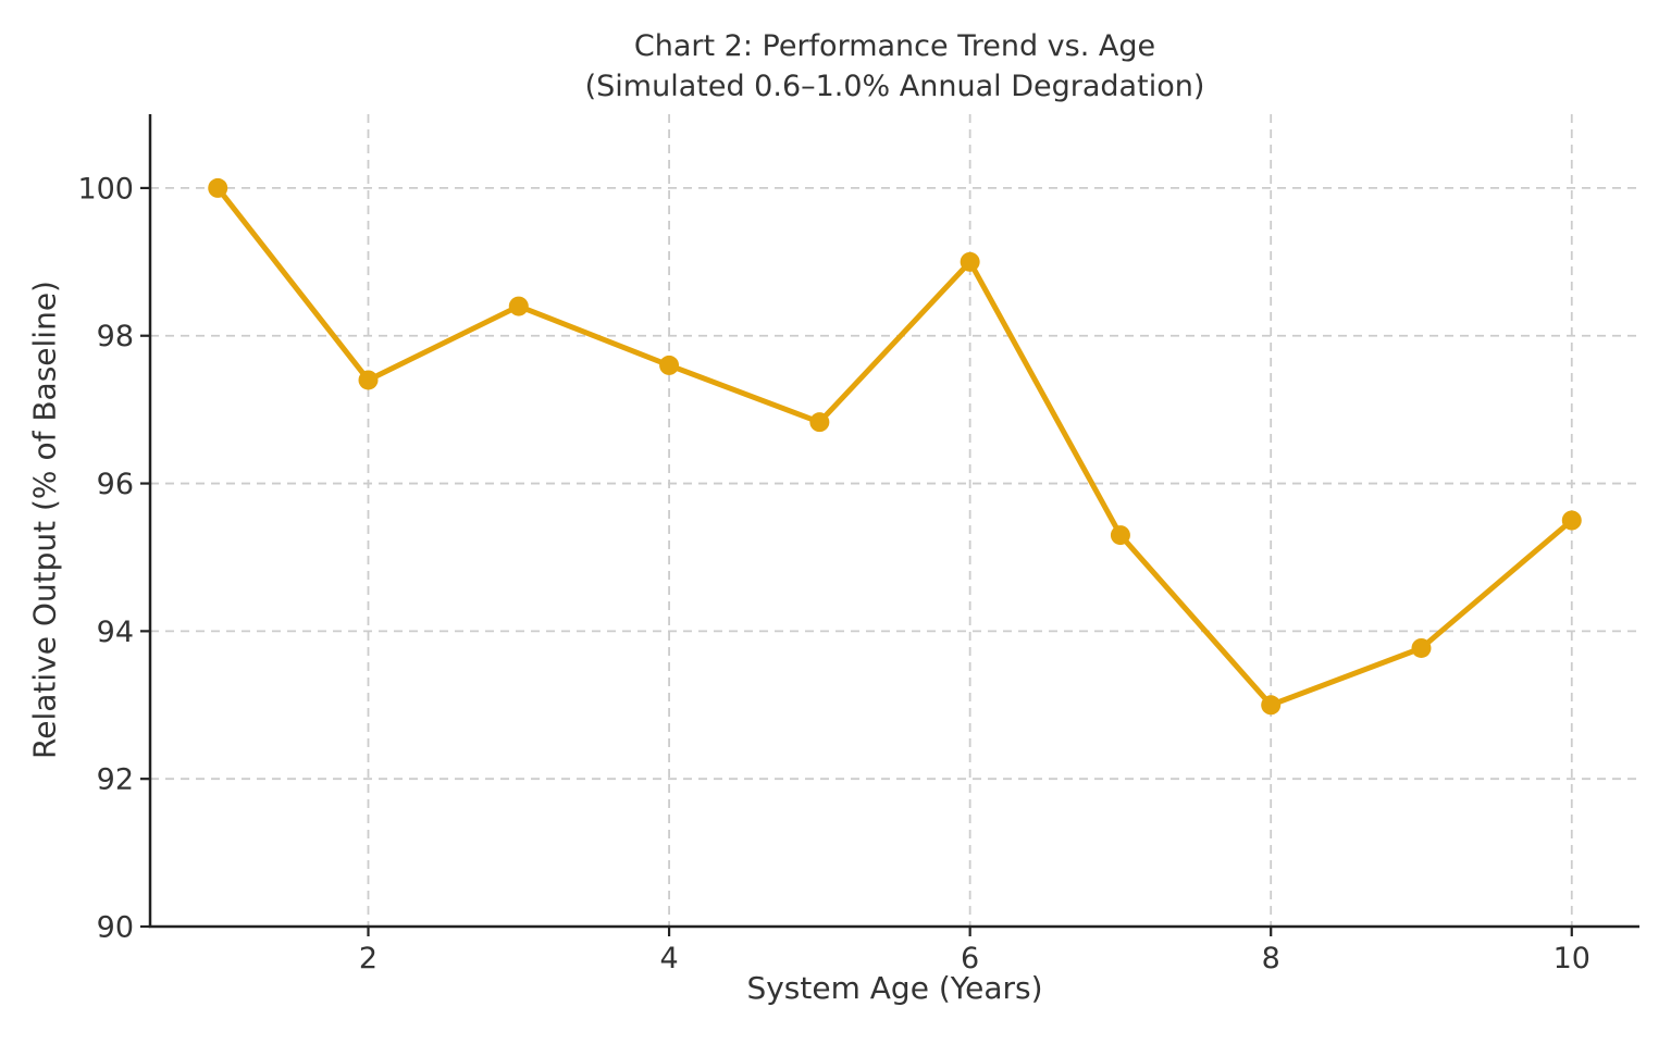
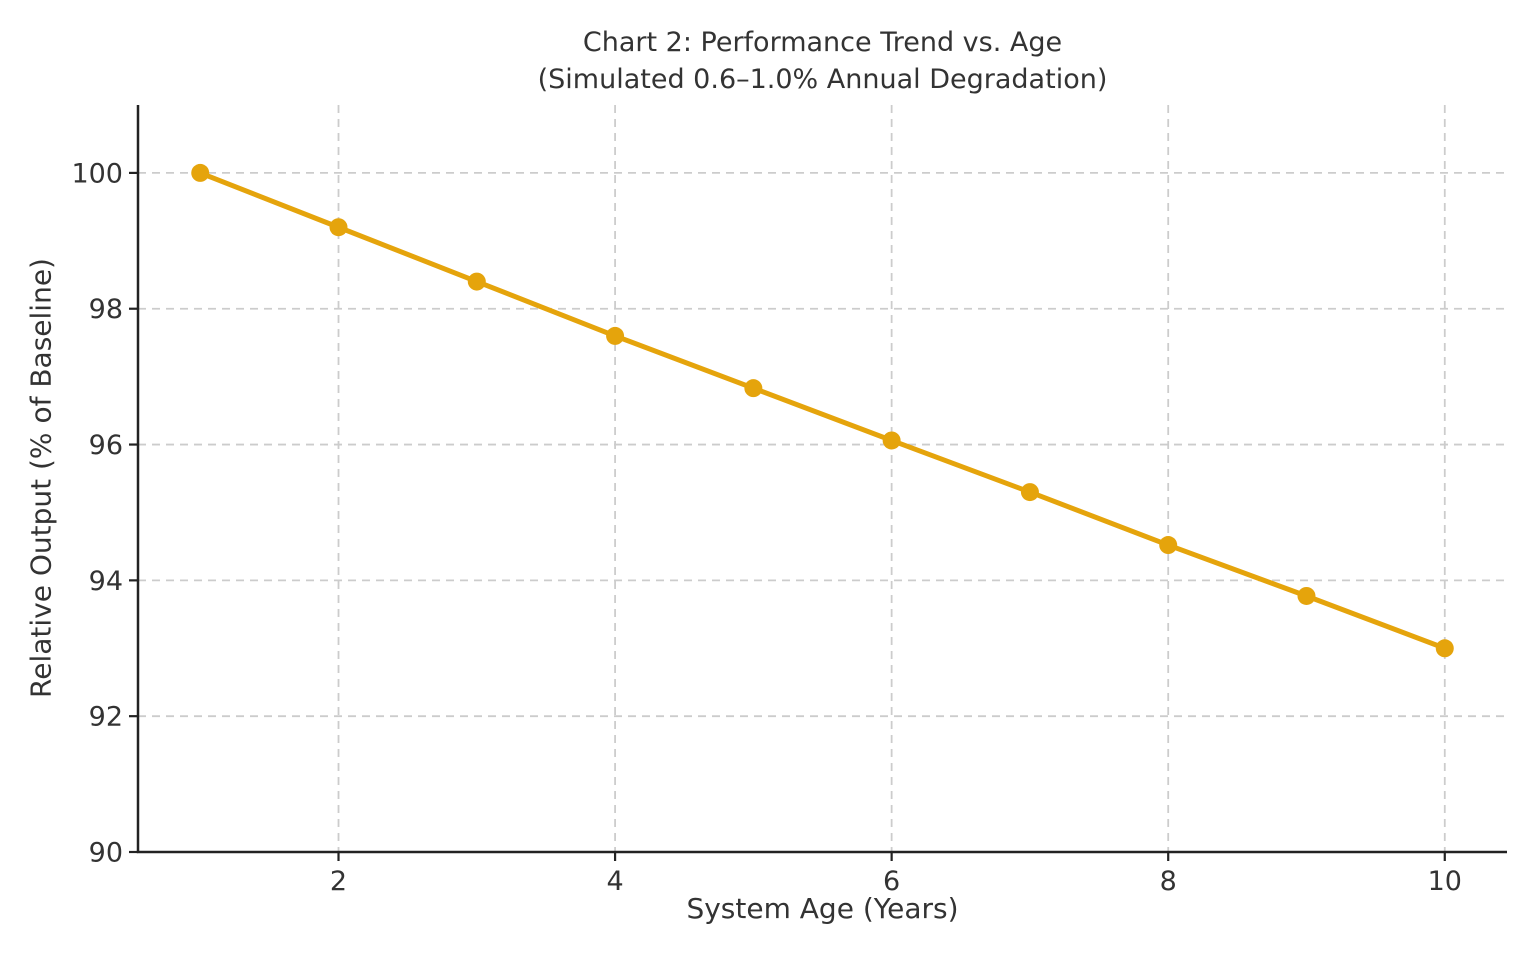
2: 97.4 -> 99.2
6: 99.0 -> 96.1
8: 93.0 -> 94.5
10: 95.5 -> 93.0
